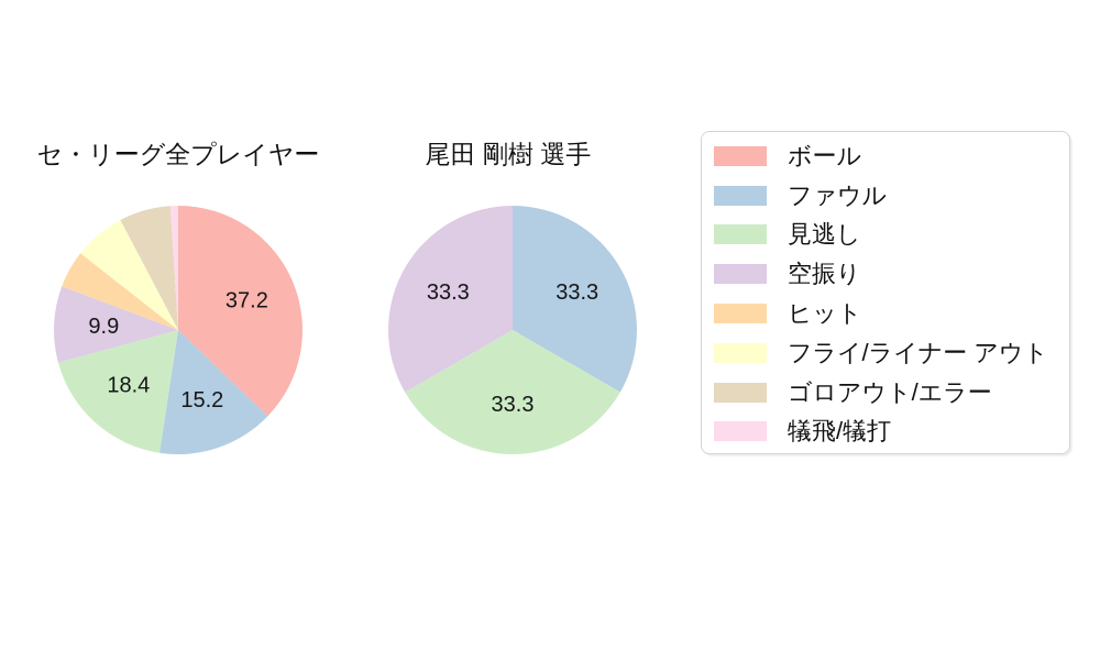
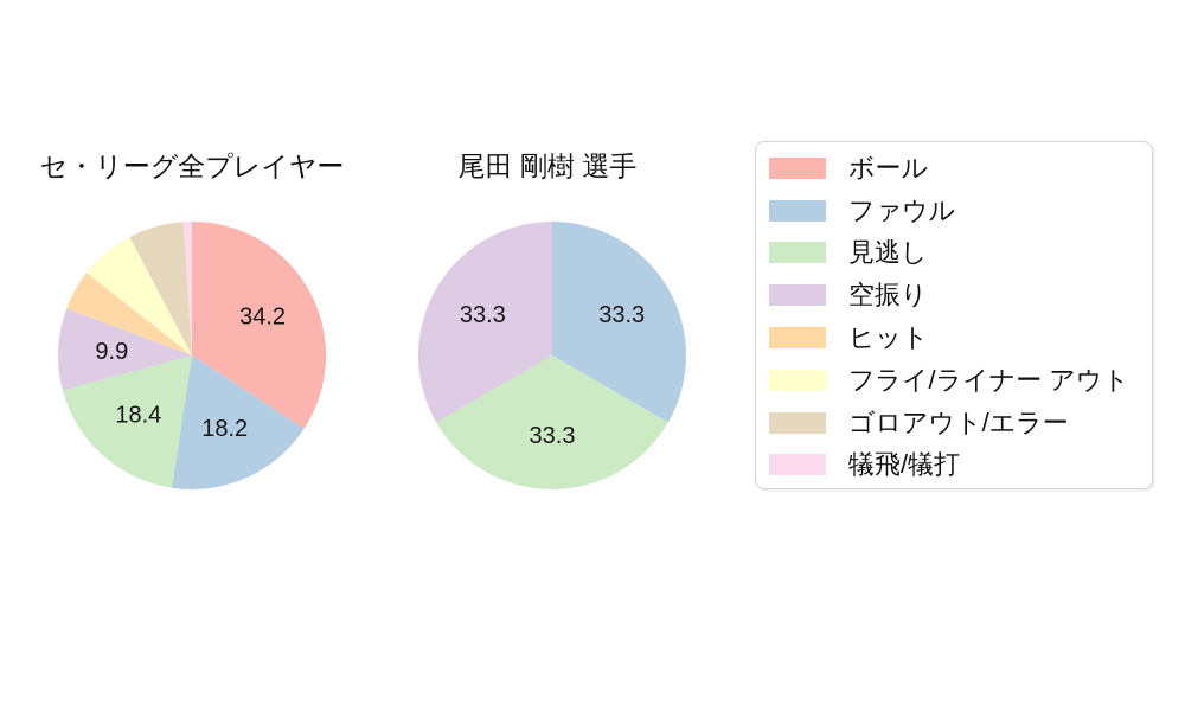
セ・リーグ全プレイヤー/ボール: 37.2 -> 34.2
セ・リーグ全プレイヤー/ファウル: 15.2 -> 18.2
